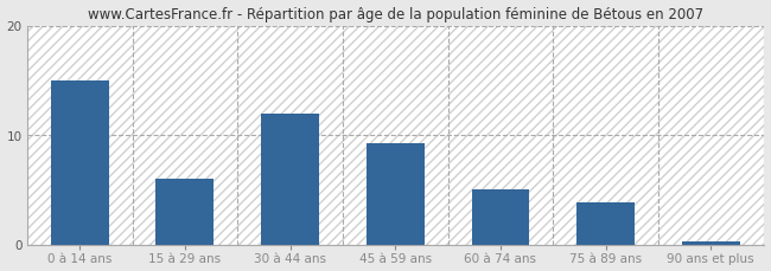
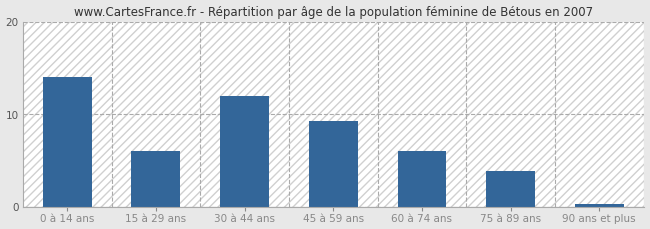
0 à 14 ans: 15.0 -> 14.0
60 à 74 ans: 5.0 -> 6.0
